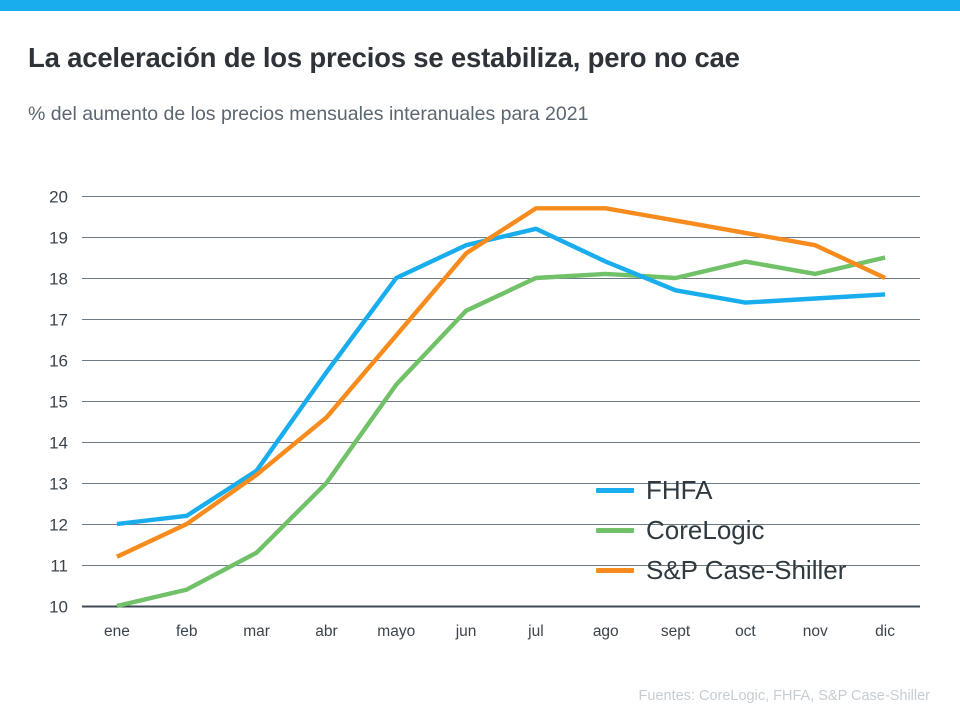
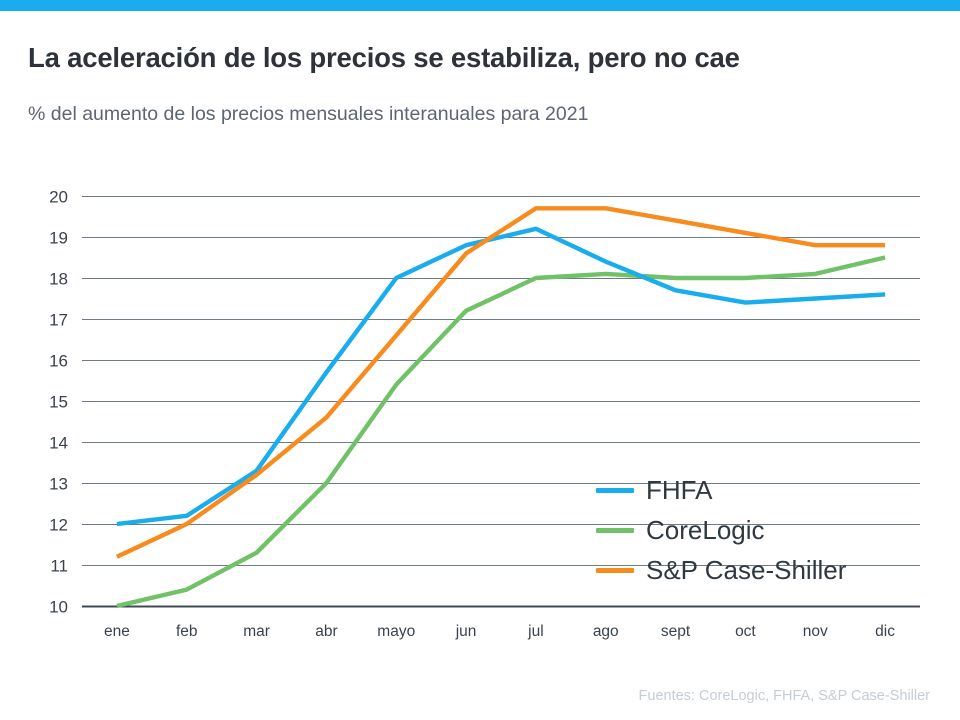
CoreLogic/oct: 18.4 -> 18.0
S&P Case-Shiller/dic: 18.0 -> 18.8
